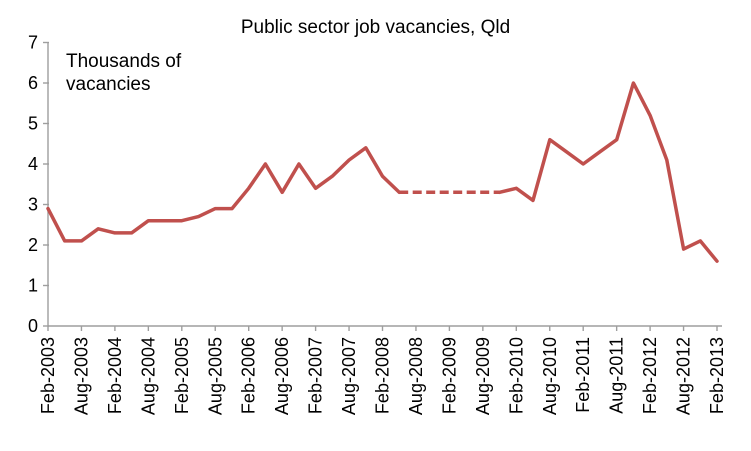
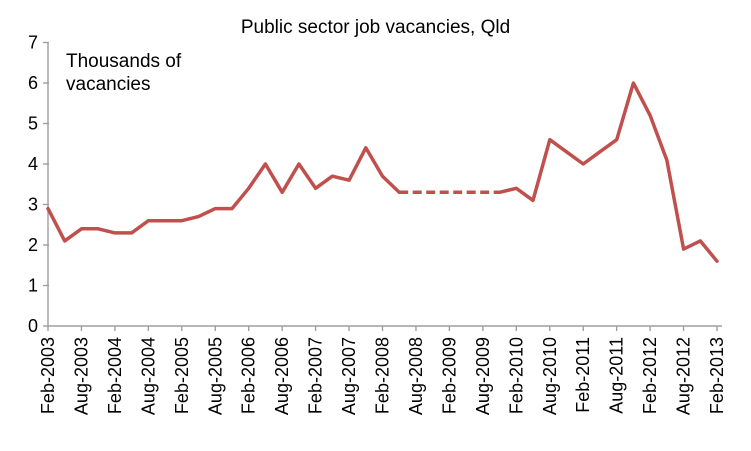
Aug-2003: 2.1 -> 2.4
Aug-2007: 4.1 -> 3.6
